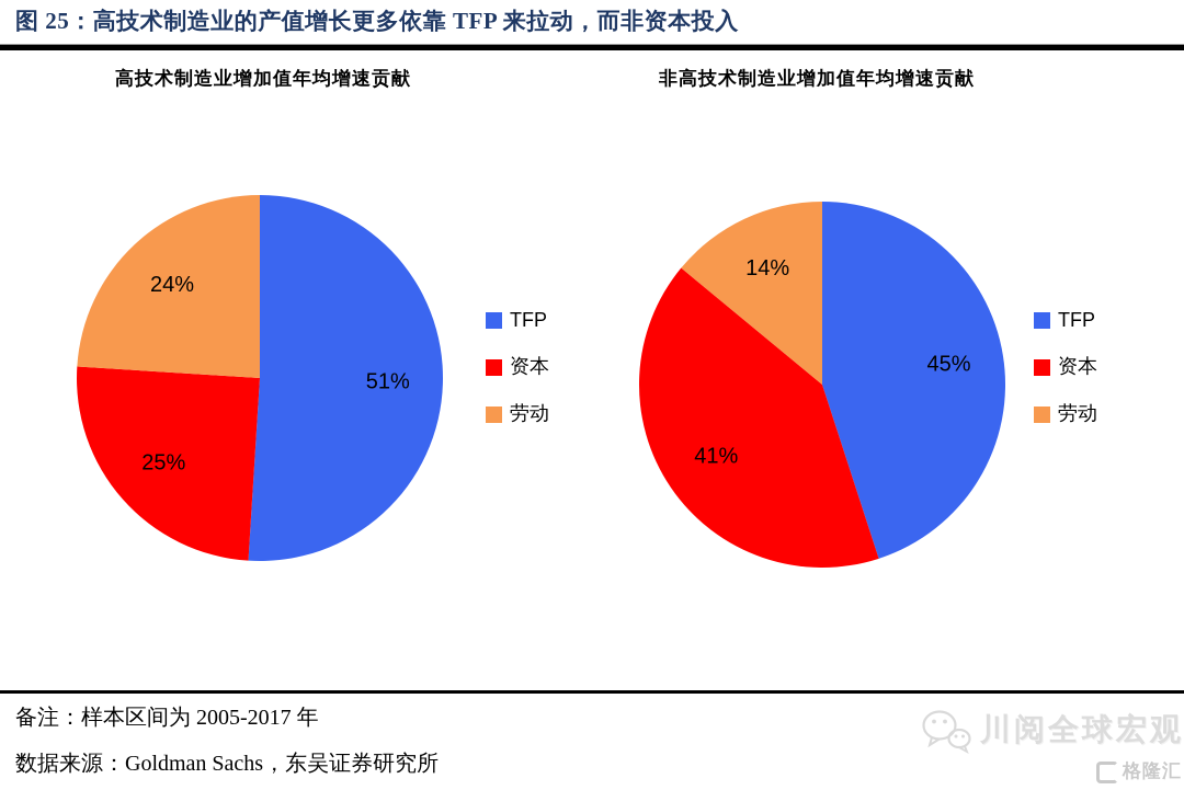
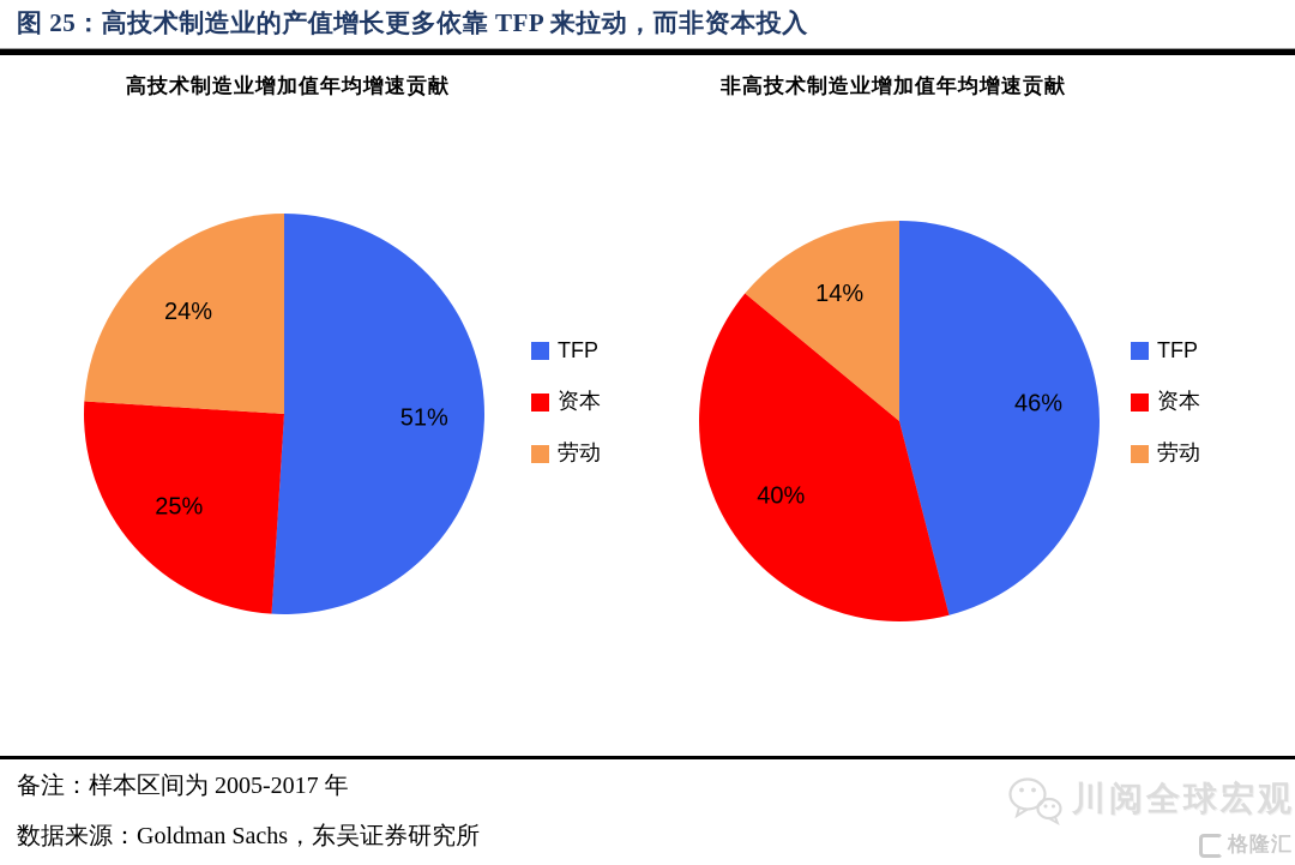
非高技术制造业增加值年均增速贡献/TFP: 45% -> 46%
非高技术制造业增加值年均增速贡献/资本: 41% -> 40%
